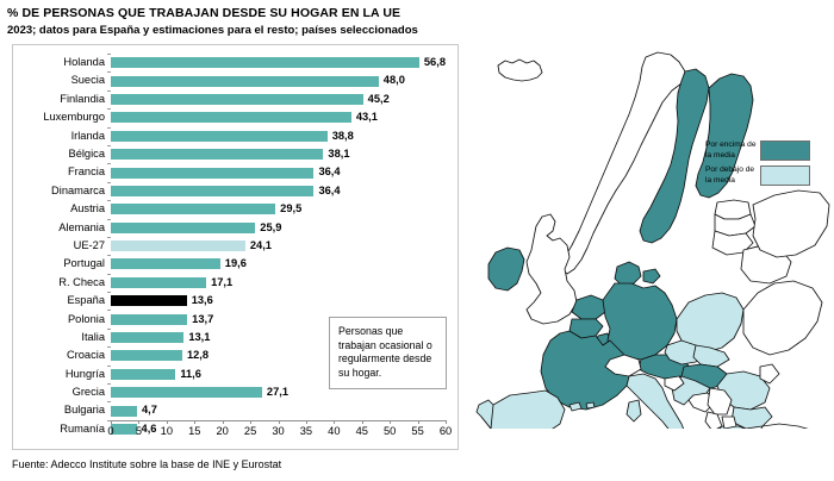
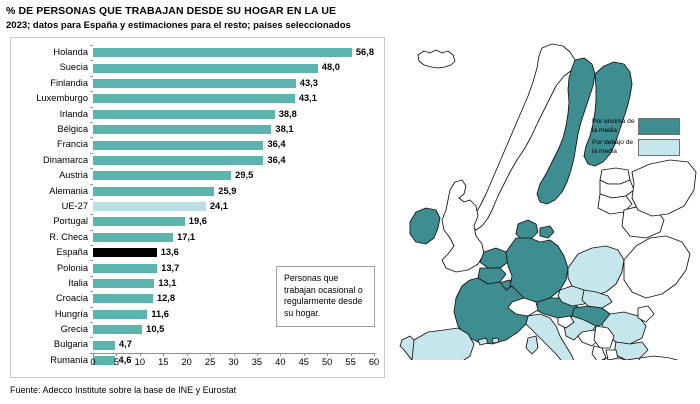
Finlandia: 45,2 -> 43,3
Grecia: 27,1 -> 10,5
